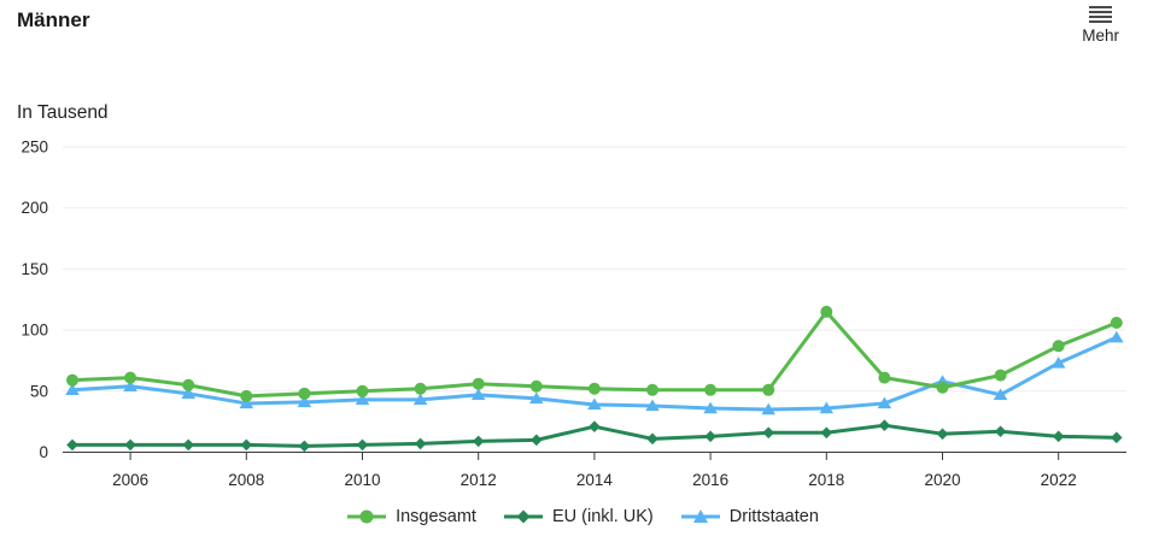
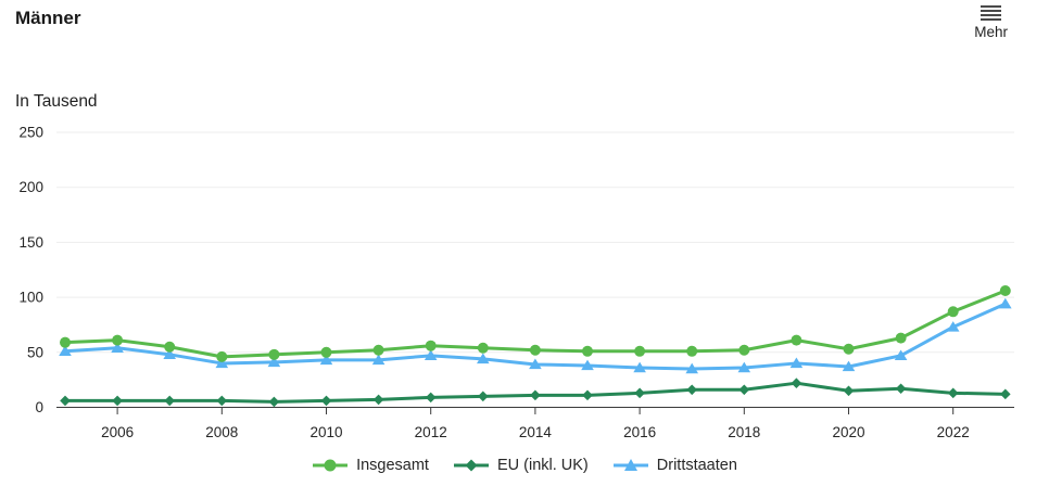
EU (inkl. UK)/2014: 21 -> 11
Insgesamt/2018: 115 -> 52
Drittstaaten/2020: 58 -> 37
